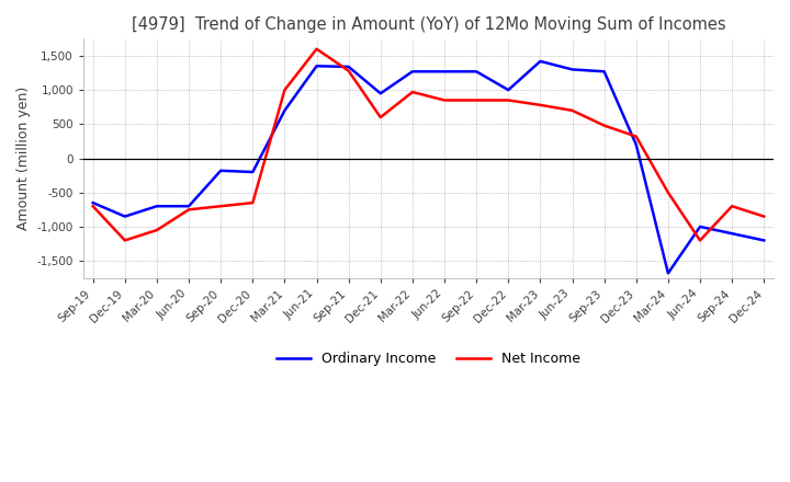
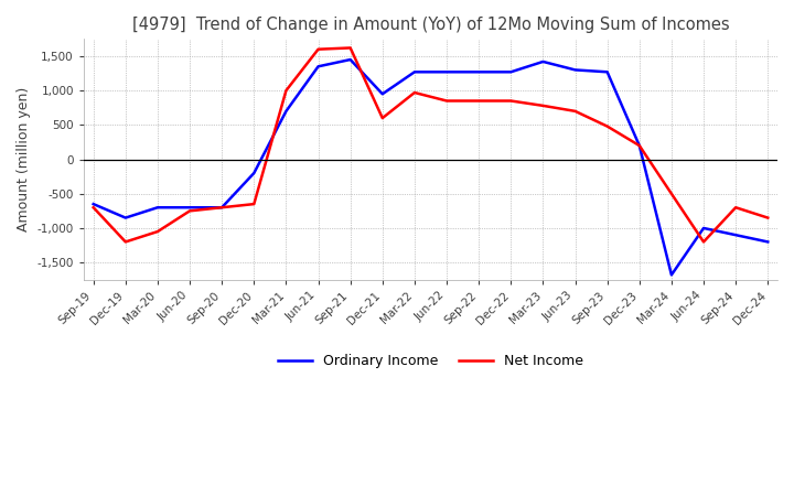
Ordinary Income/Sep-20: -180 -> -700
Ordinary Income/Sep-21: 1,340 -> 1,450
Net Income/Sep-21: 1,280 -> 1,620
Ordinary Income/Dec-22: 1,000 -> 1,270
Net Income/Dec-23: 320 -> 200
